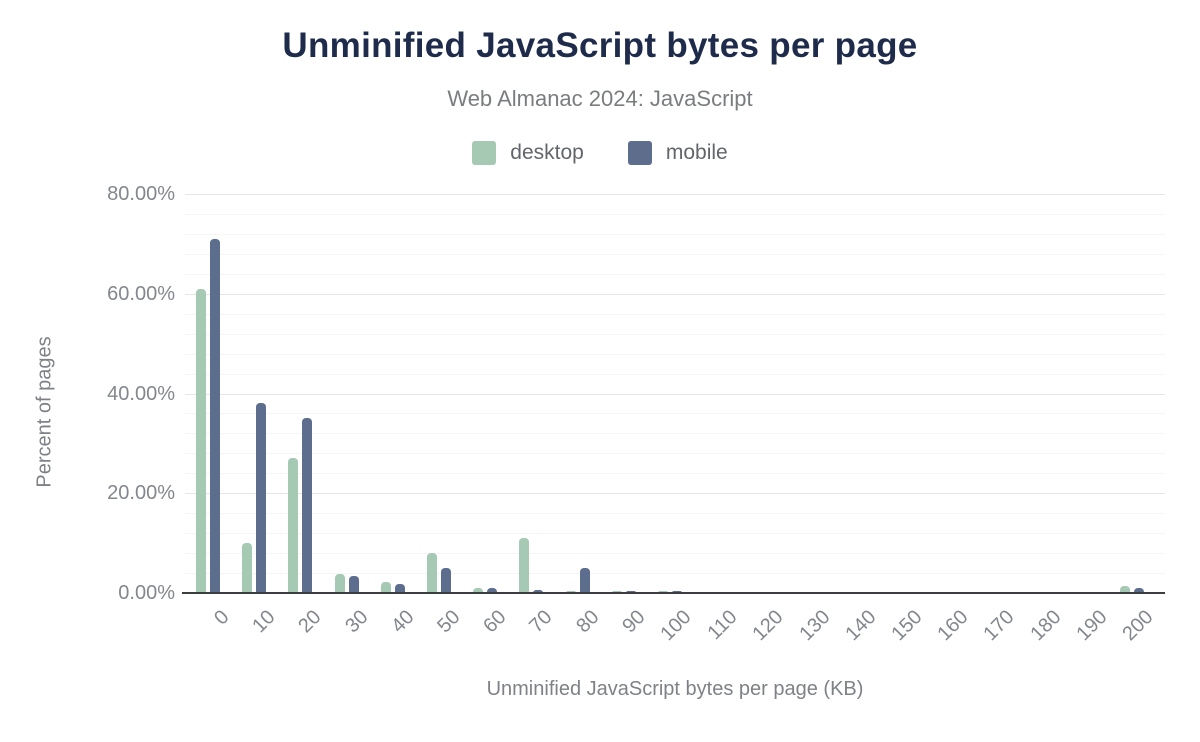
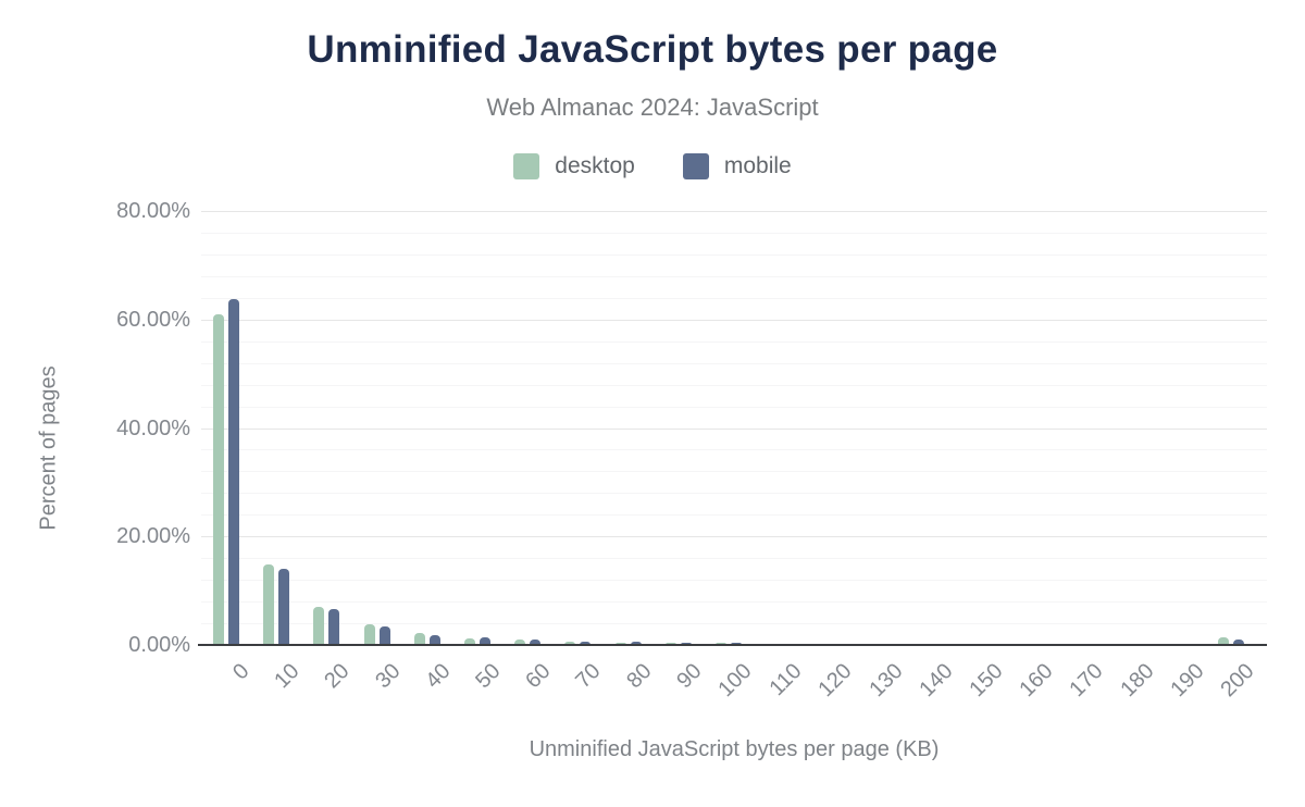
mobile/0: 71% -> 64%
desktop/10: 10% -> 15%
mobile/10: 38% -> 14%
desktop/20: 27% -> 7%
mobile/20: 35% -> 7%
desktop/50: 8% -> 1%
mobile/50: 5% -> 1%
desktop/70: 11% -> 1%
mobile/80: 5% -> 1%
